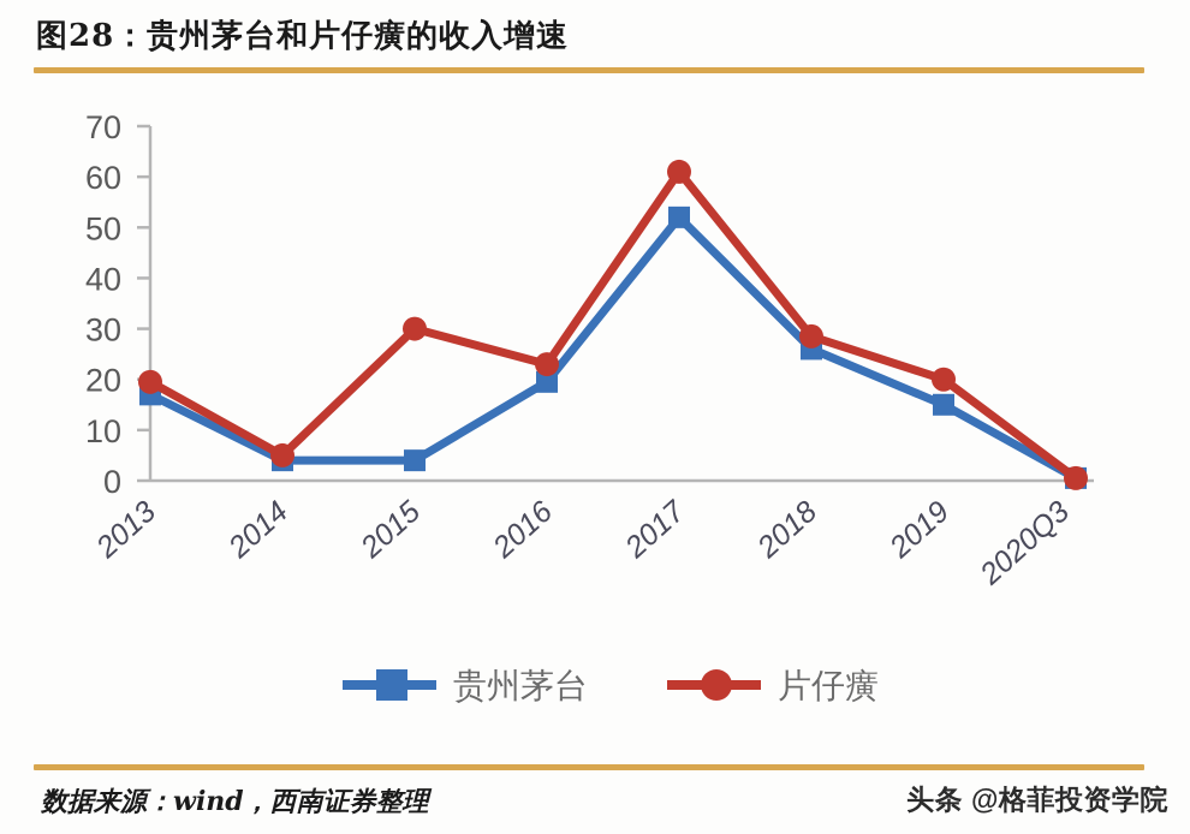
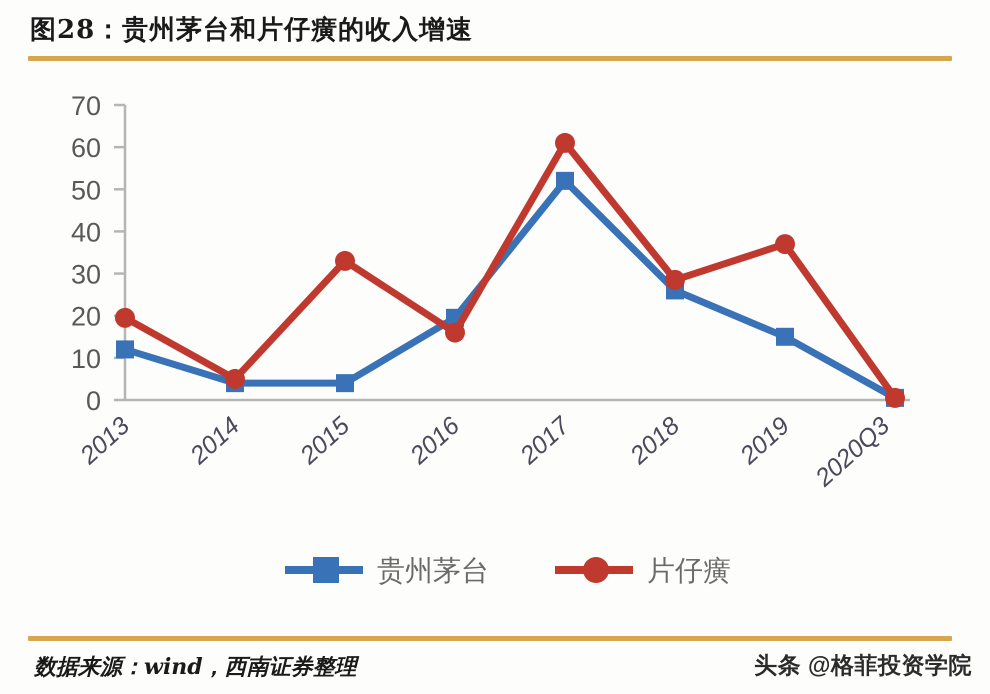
贵州茅台/2013: 17 -> 12
片仔癀/2015: 30 -> 33
片仔癀/2016: 23 -> 16
片仔癀/2019: 20 -> 37
